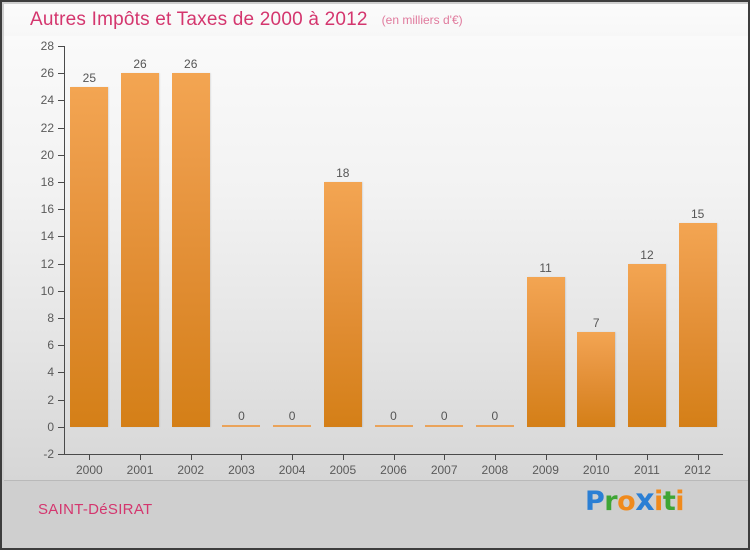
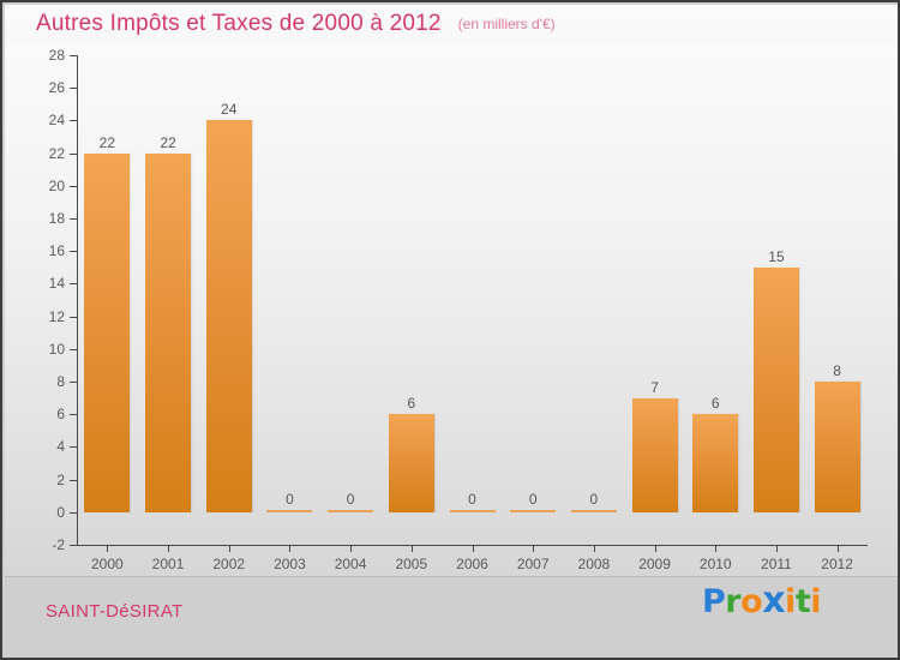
2000: 25 -> 22
2001: 26 -> 22
2002: 26 -> 24
2005: 18 -> 6
2009: 11 -> 7
2010: 7 -> 6
2011: 12 -> 15
2012: 15 -> 8
